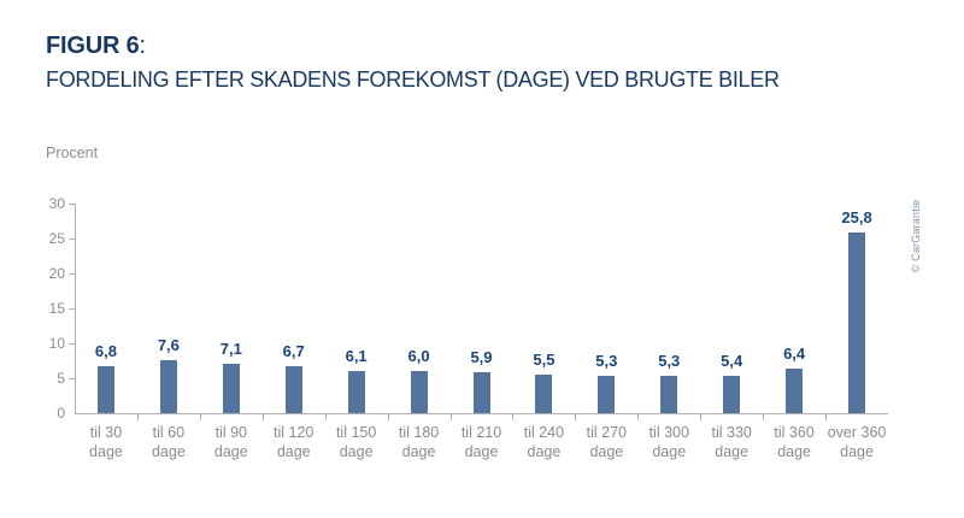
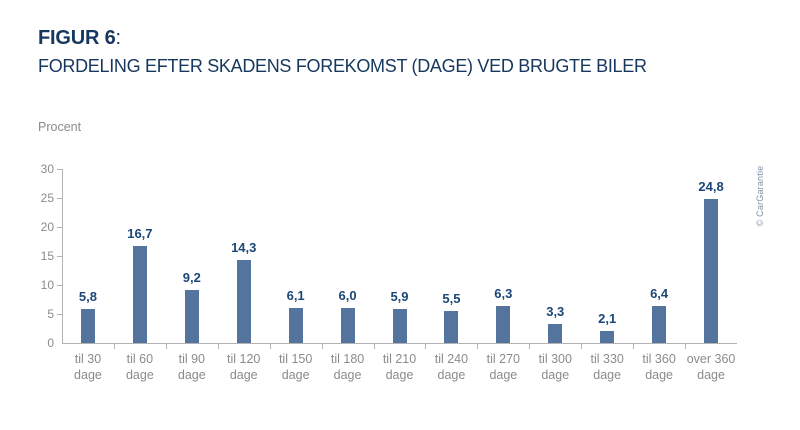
til 30 dage: 6,8 -> 5,8
til 60 dage: 7,6 -> 16,7
til 90 dage: 7,1 -> 9,2
til 120 dage: 6,7 -> 14,3
til 270 dage: 5,3 -> 6,3
til 300 dage: 5,3 -> 3,3
til 330 dage: 5,4 -> 2,1
over 360 dage: 25,8 -> 24,8
